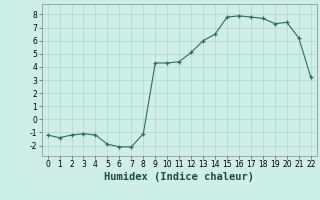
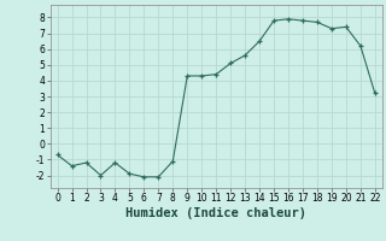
0: -1.2 -> -0.7
3: -1.1 -> -2.0
13: 6.0 -> 5.6
